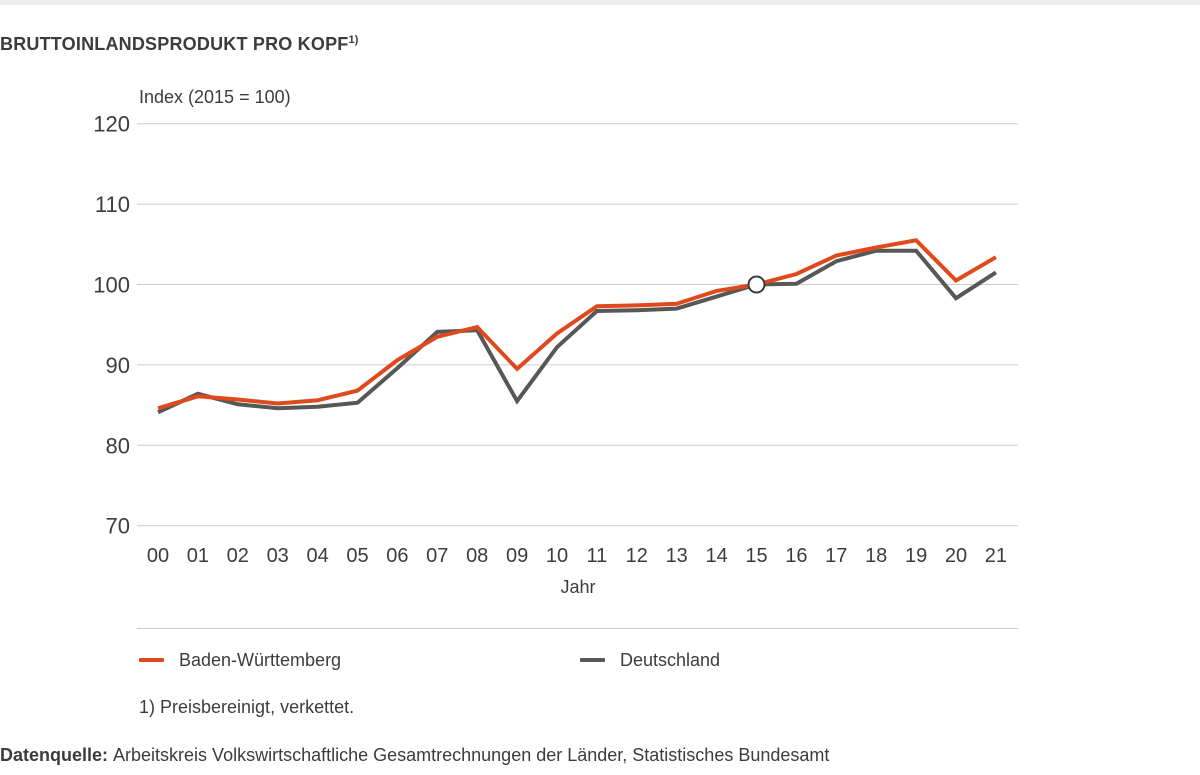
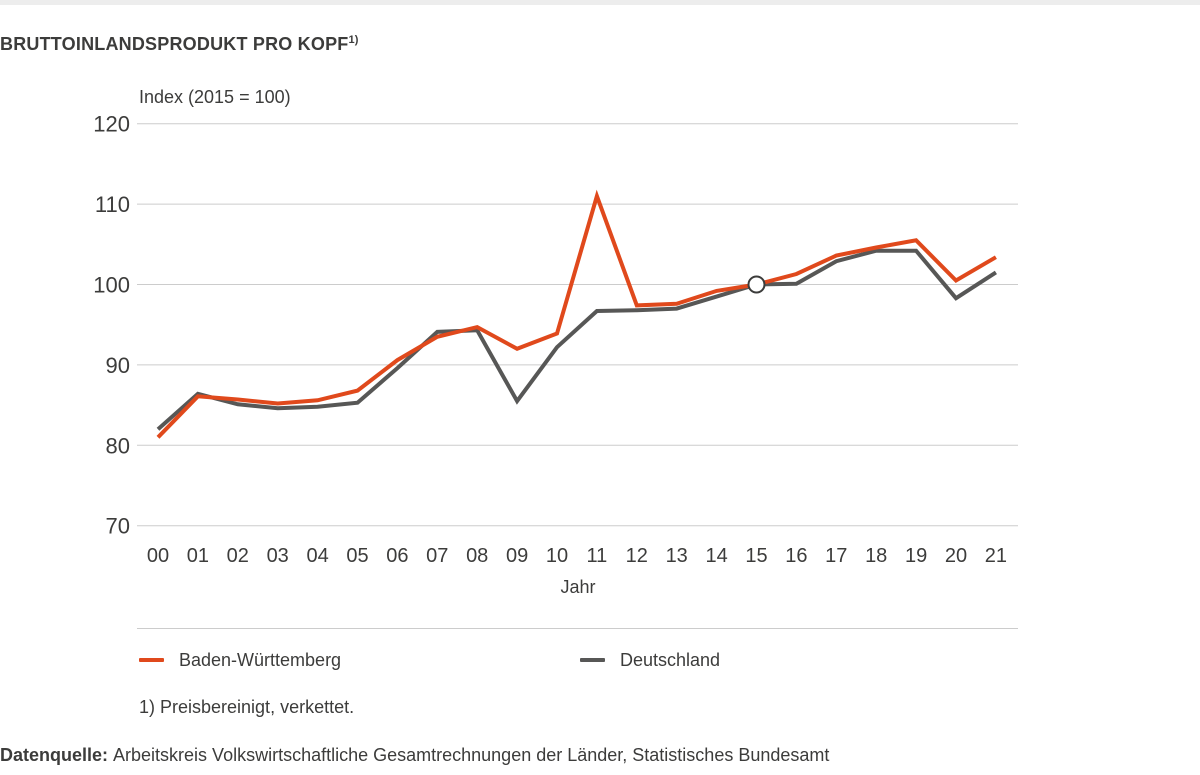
Deutschland/00: 84 -> 82
Baden-Württemberg/00: 85 -> 81
Baden-Württemberg/09: 90 -> 92
Baden-Württemberg/11: 97 -> 111
